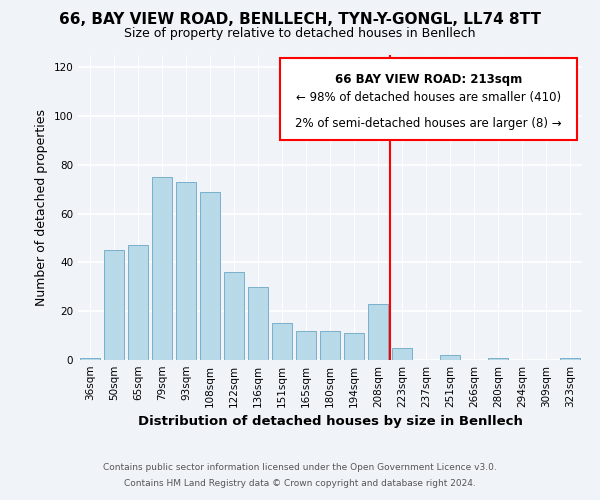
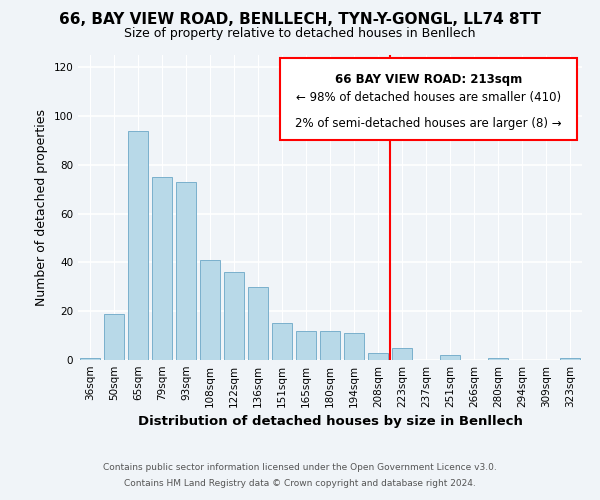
50sqm: 45 -> 19
65sqm: 47 -> 94
108sqm: 69 -> 41
208sqm: 23 -> 3
